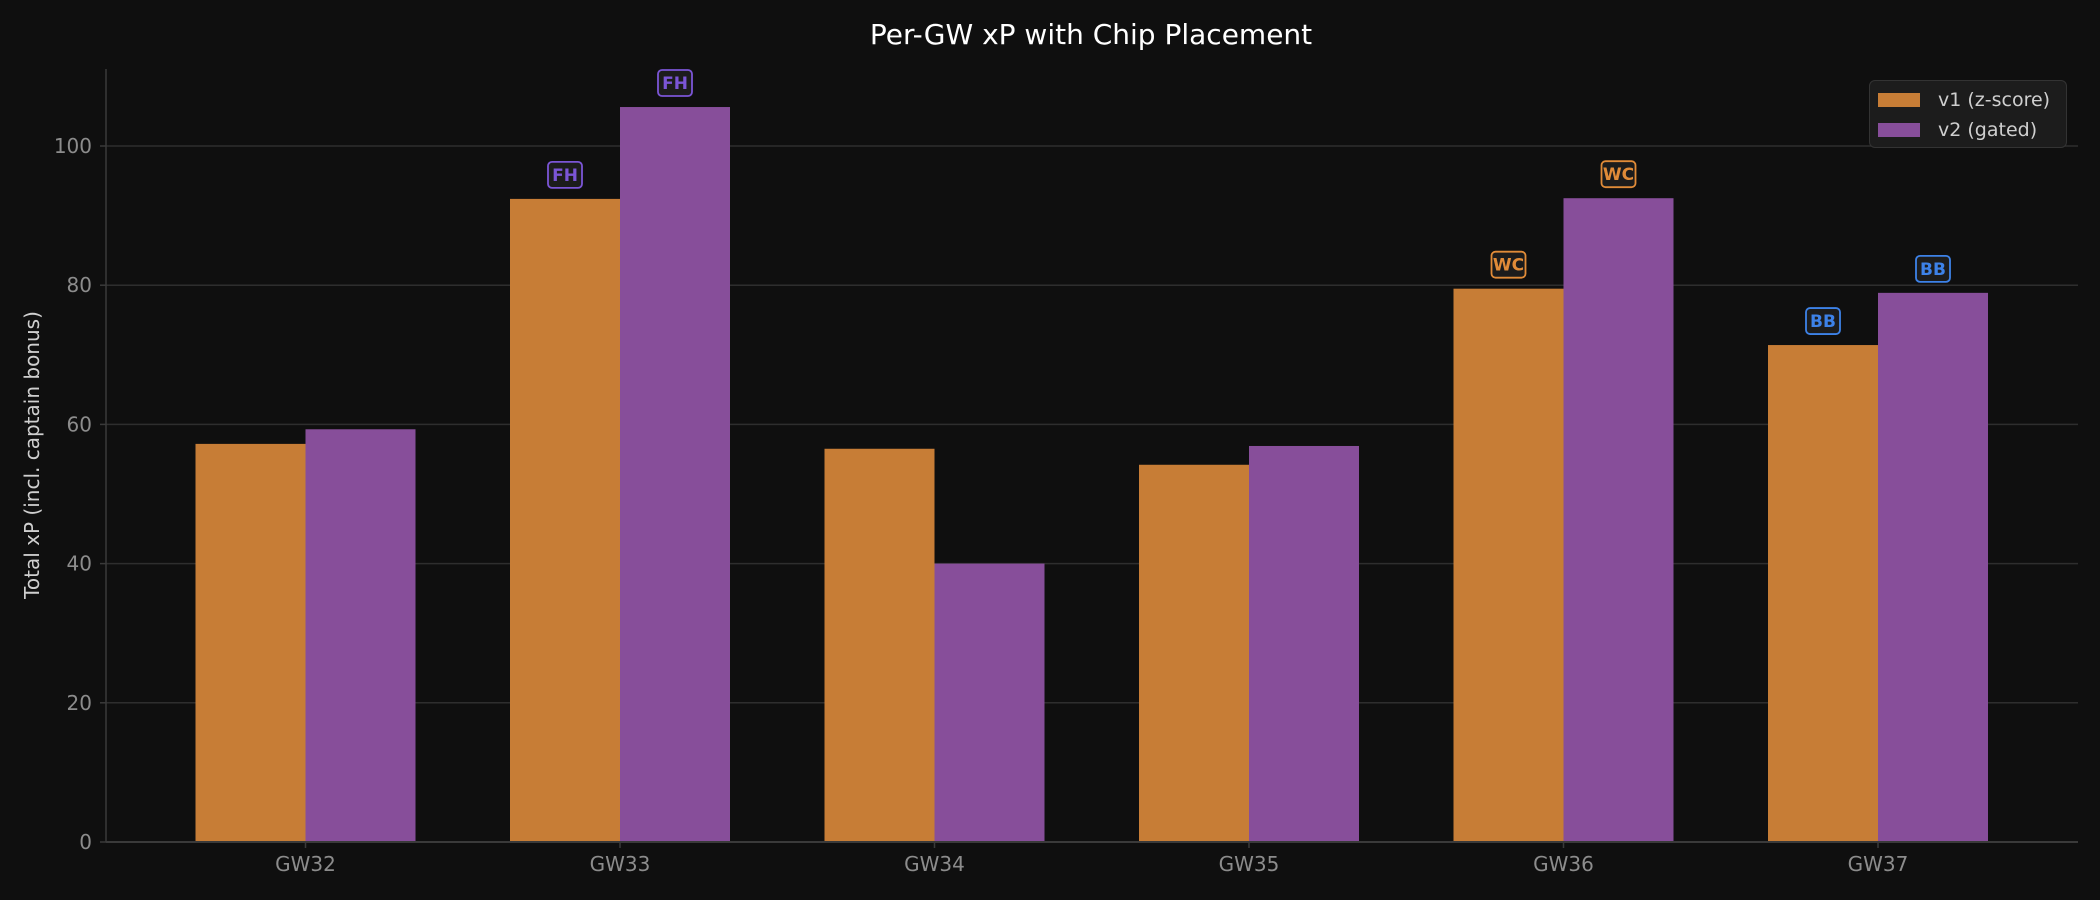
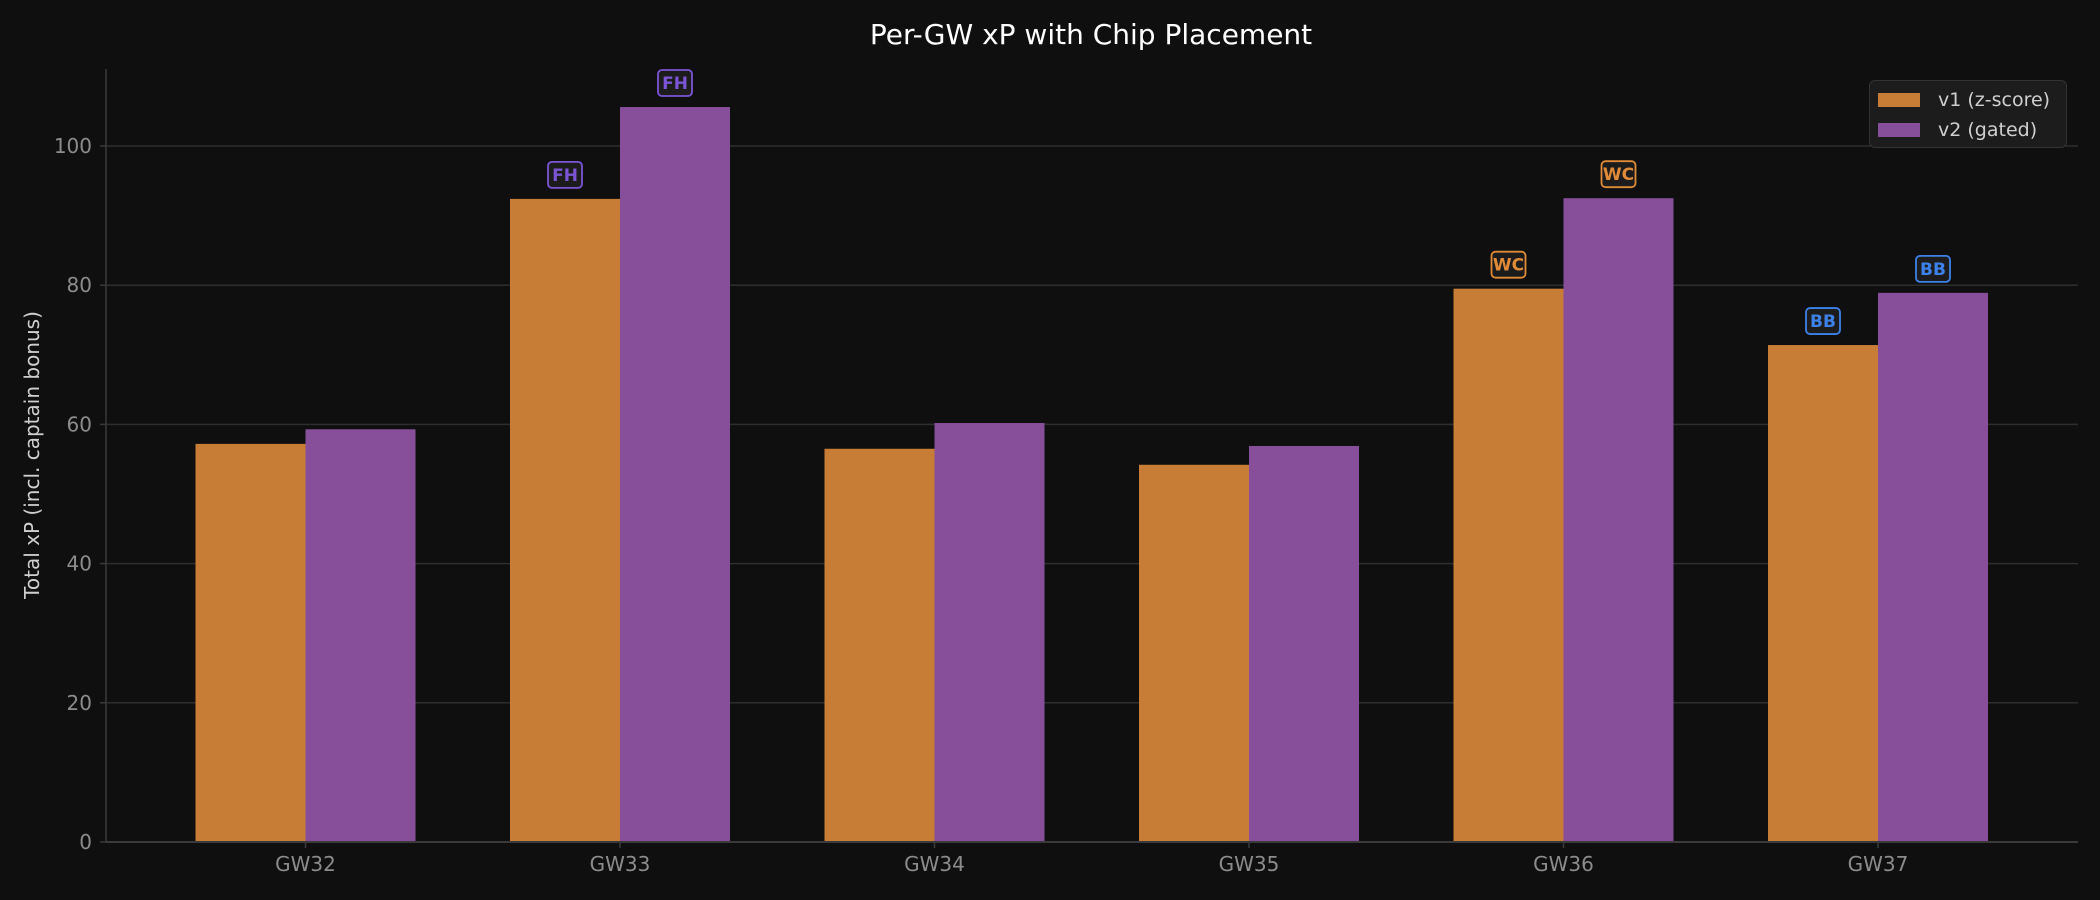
v2 (gated)/GW34: 40 -> 60
